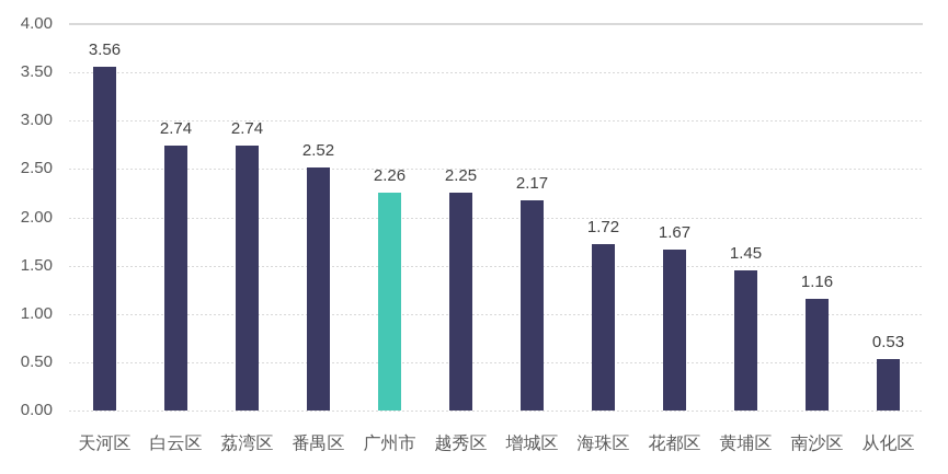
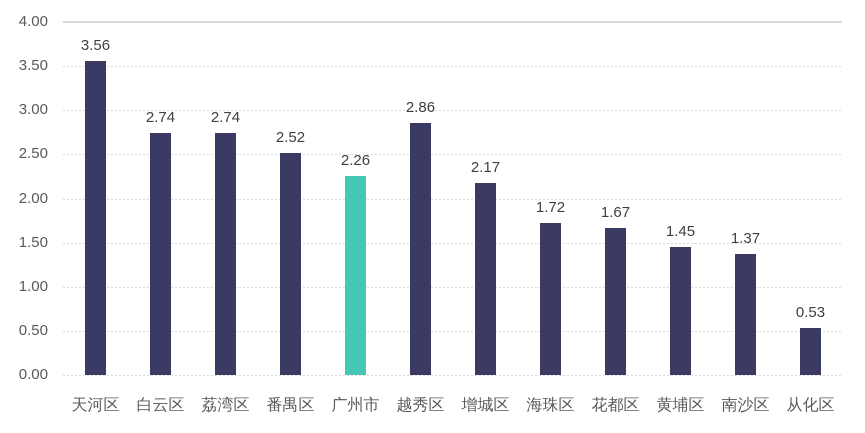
越秀区: 2.25 -> 2.86
南沙区: 1.16 -> 1.37
